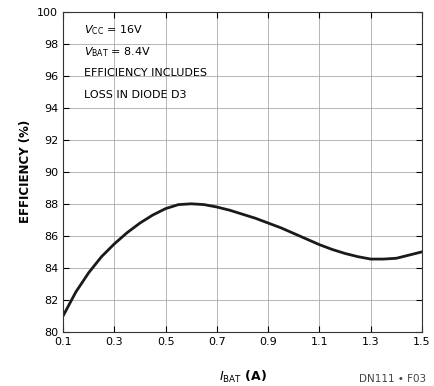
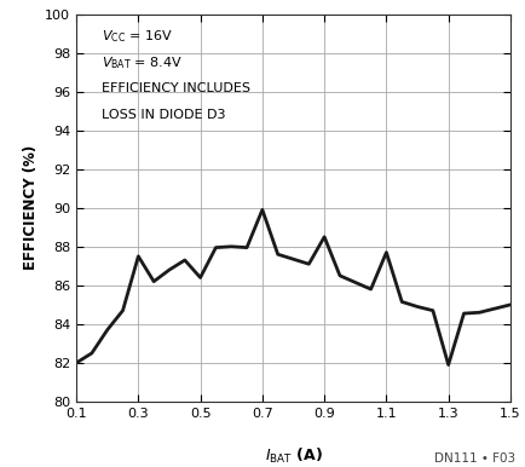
0.1: 81.0 -> 82.0
0.3: 85.5 -> 87.5
0.5: 87.7 -> 86.4
0.7: 87.8 -> 89.9
0.9: 86.8 -> 88.5
1.1: 85.5 -> 87.7
1.3: 84.5 -> 81.9
